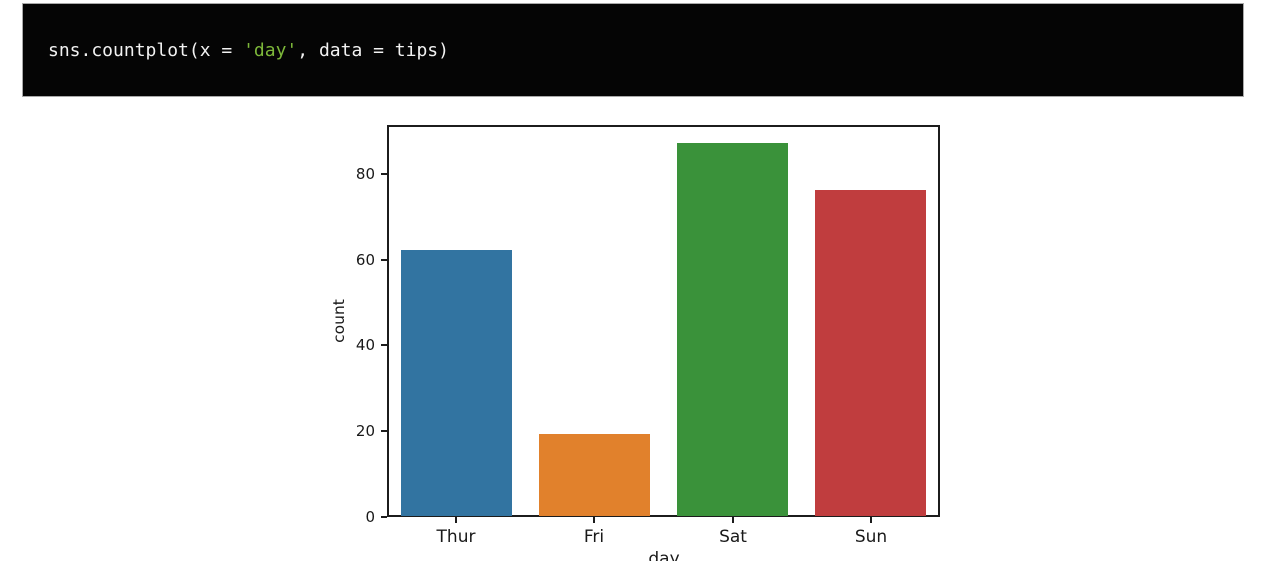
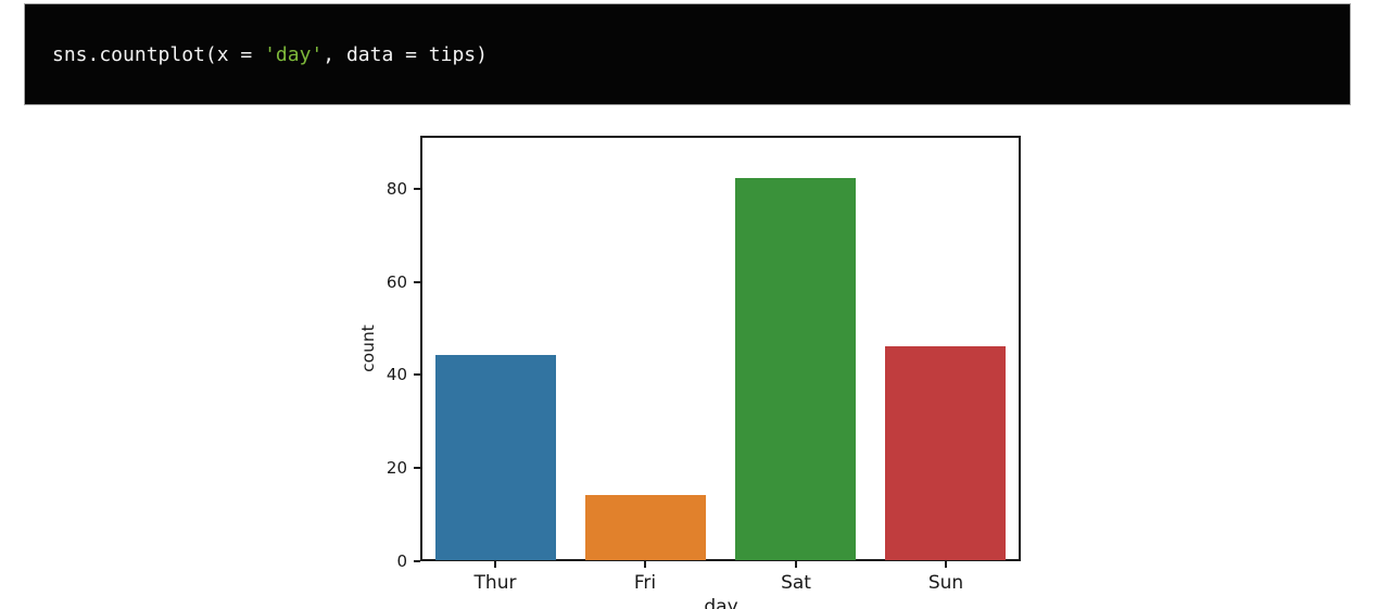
Thur: 62 -> 44
Fri: 19 -> 14
Sat: 87 -> 82
Sun: 76 -> 46
